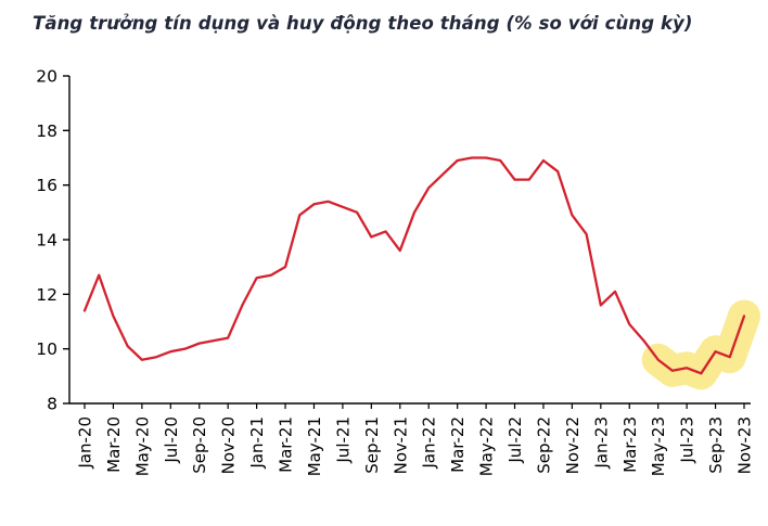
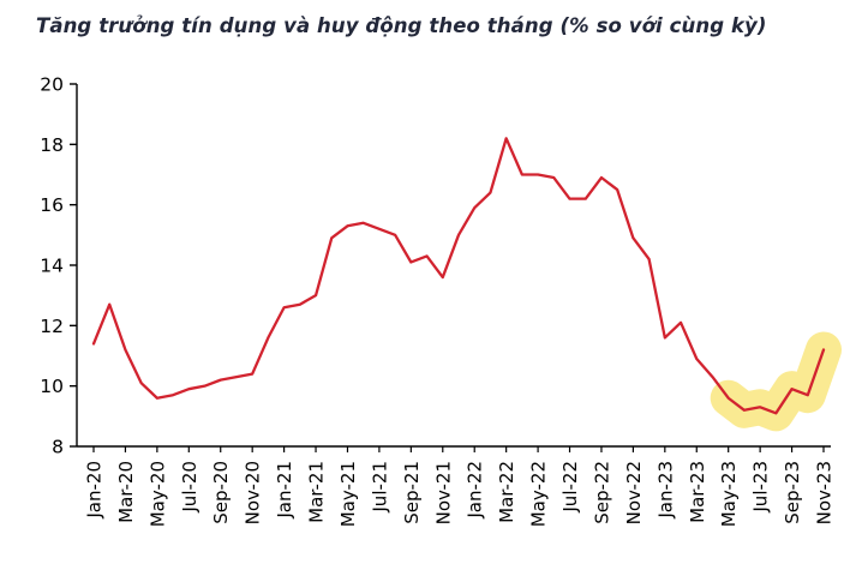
Mar-22: 16.9 -> 18.2
